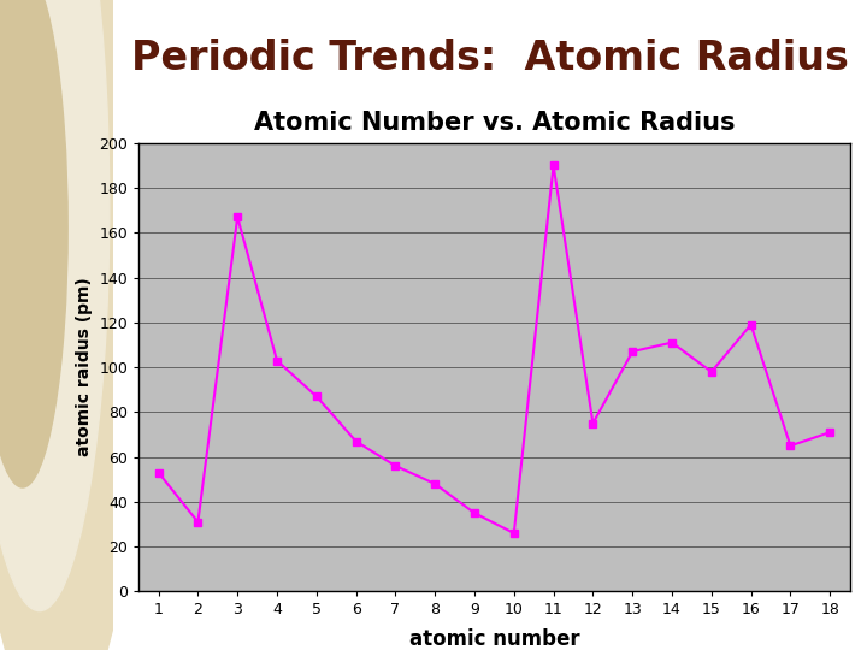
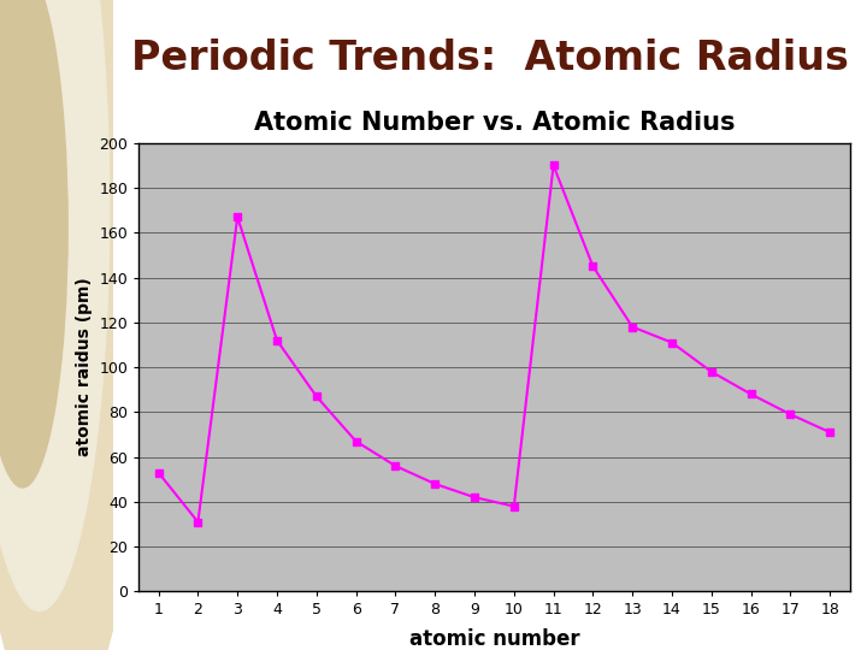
4: 103 -> 112
9: 35 -> 42
10: 26 -> 38
12: 75 -> 145
13: 107 -> 118
16: 119 -> 88
17: 65 -> 79
